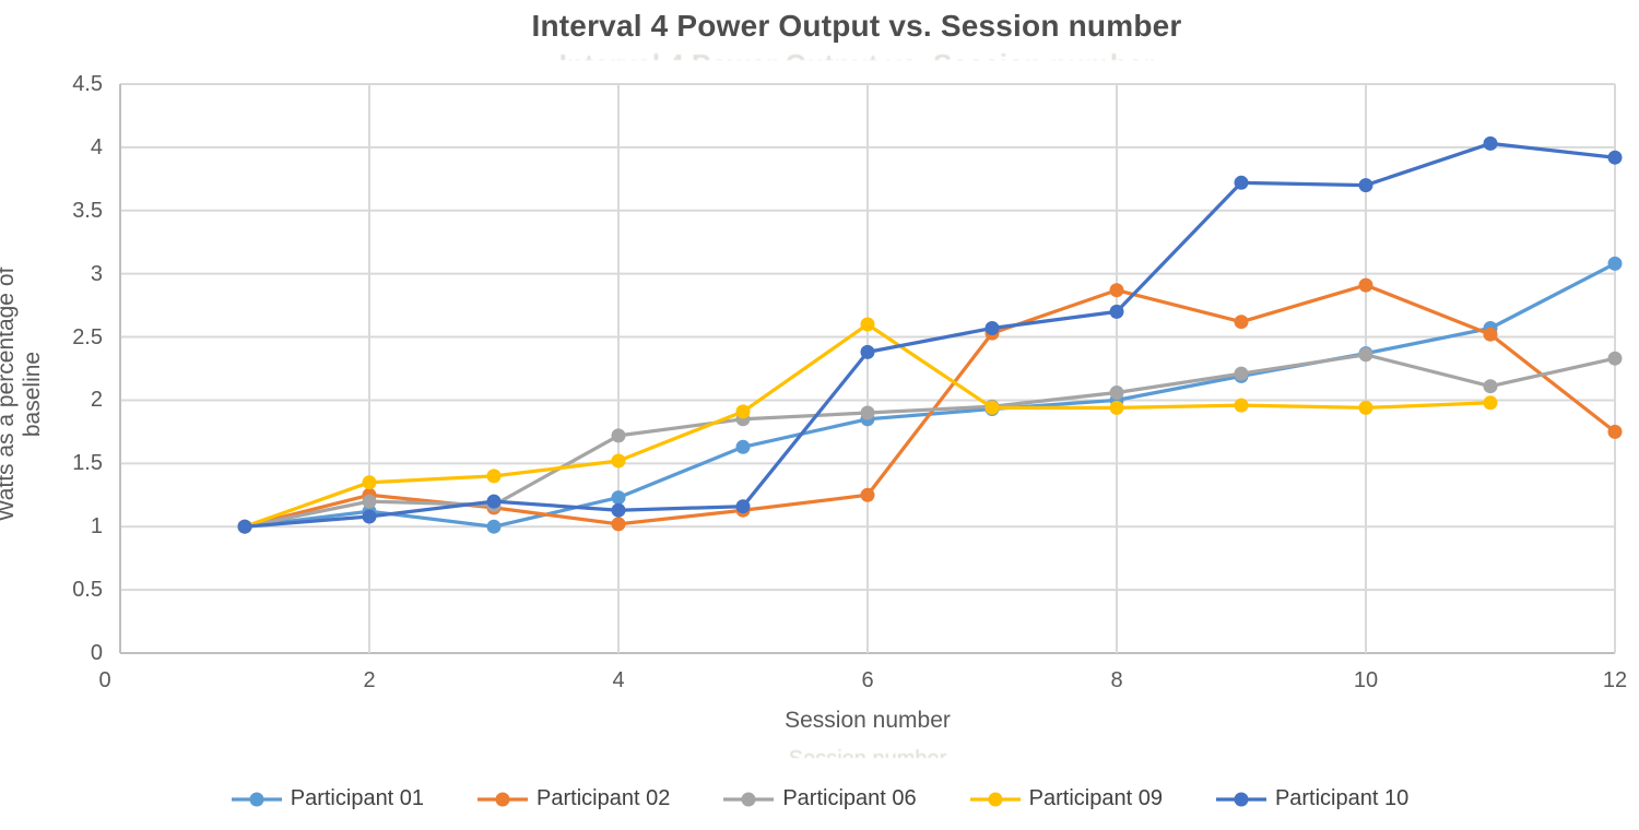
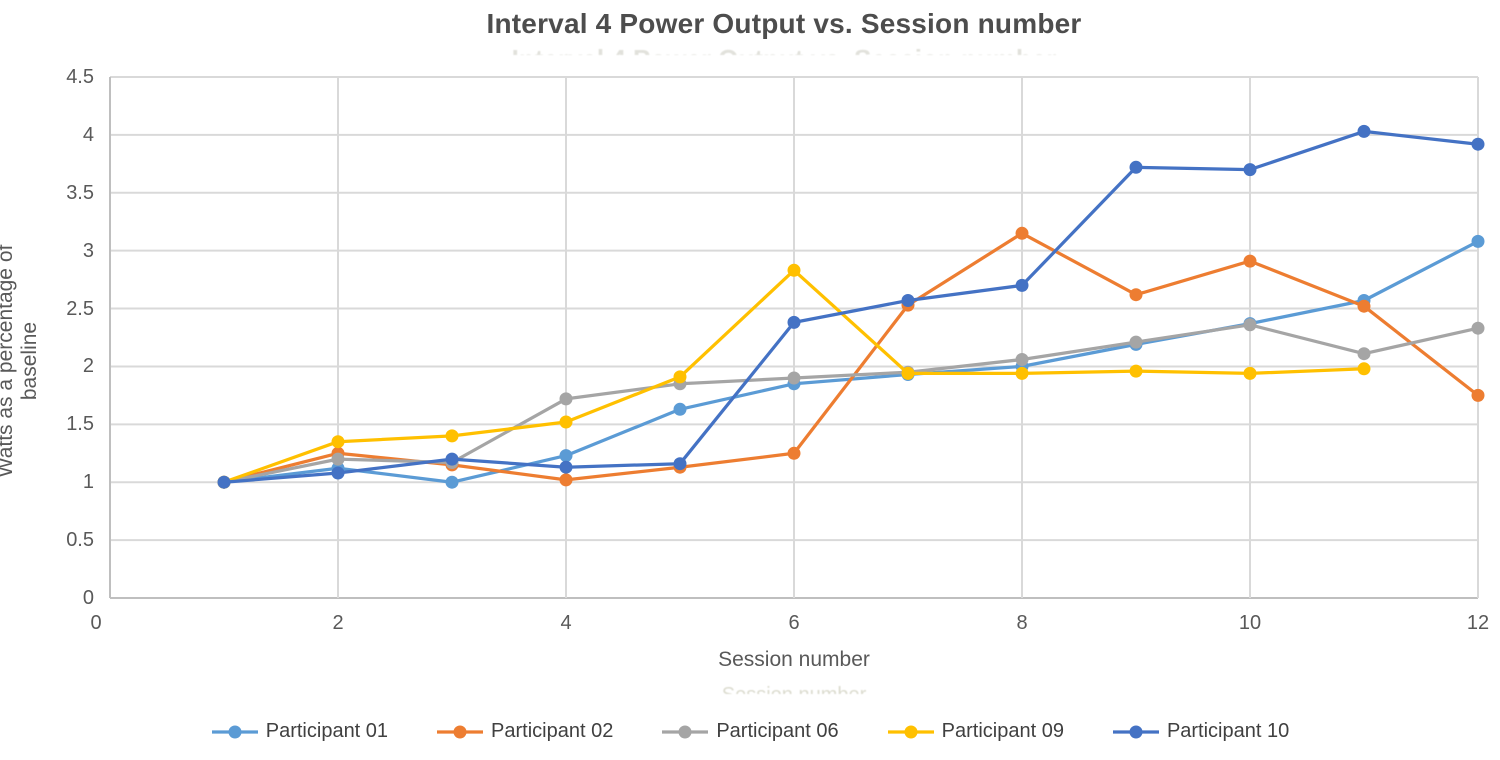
Participant 09/6: 2.60 -> 2.83
Participant 02/8: 2.87 -> 3.15
